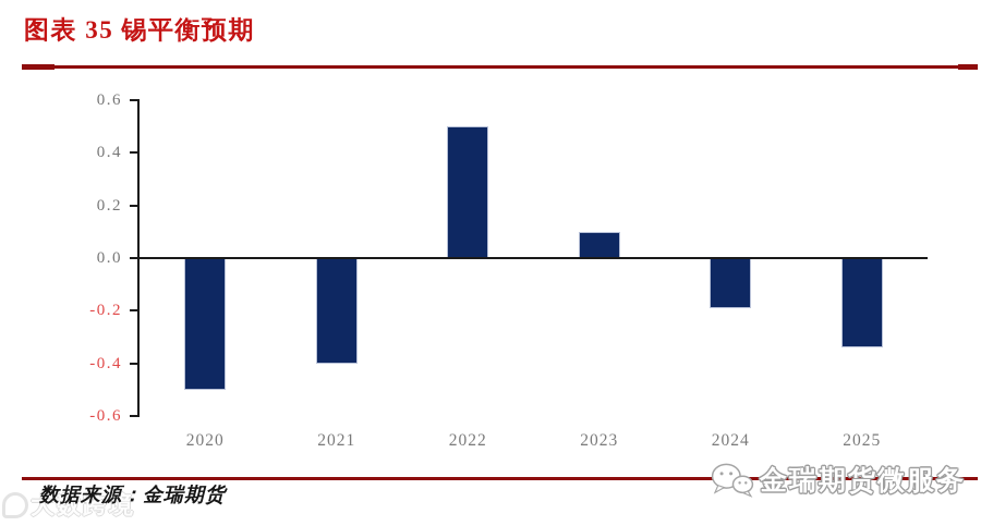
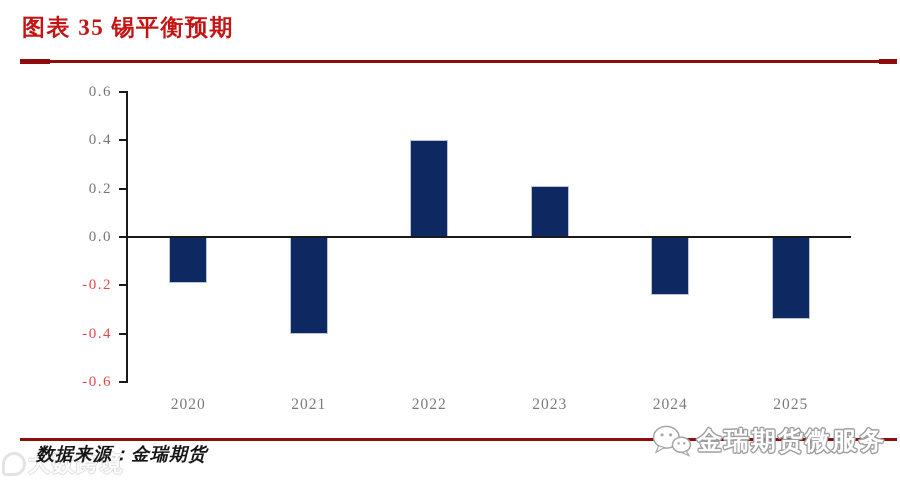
2020: -0.50 -> -0.19
2022: 0.50 -> 0.40
2023: 0.10 -> 0.21
2024: -0.19 -> -0.24
